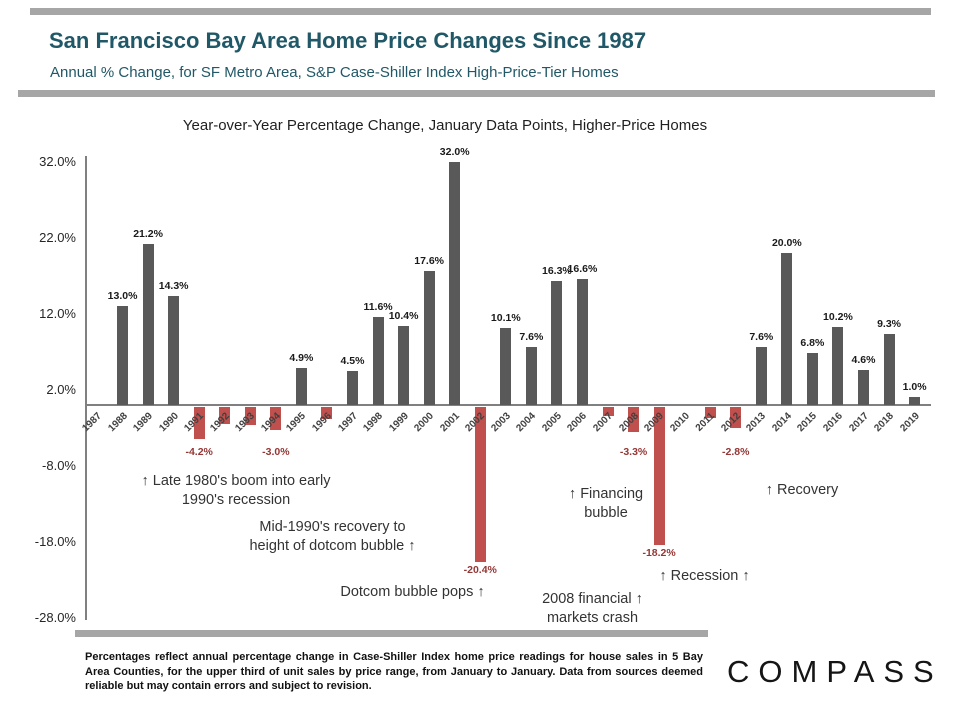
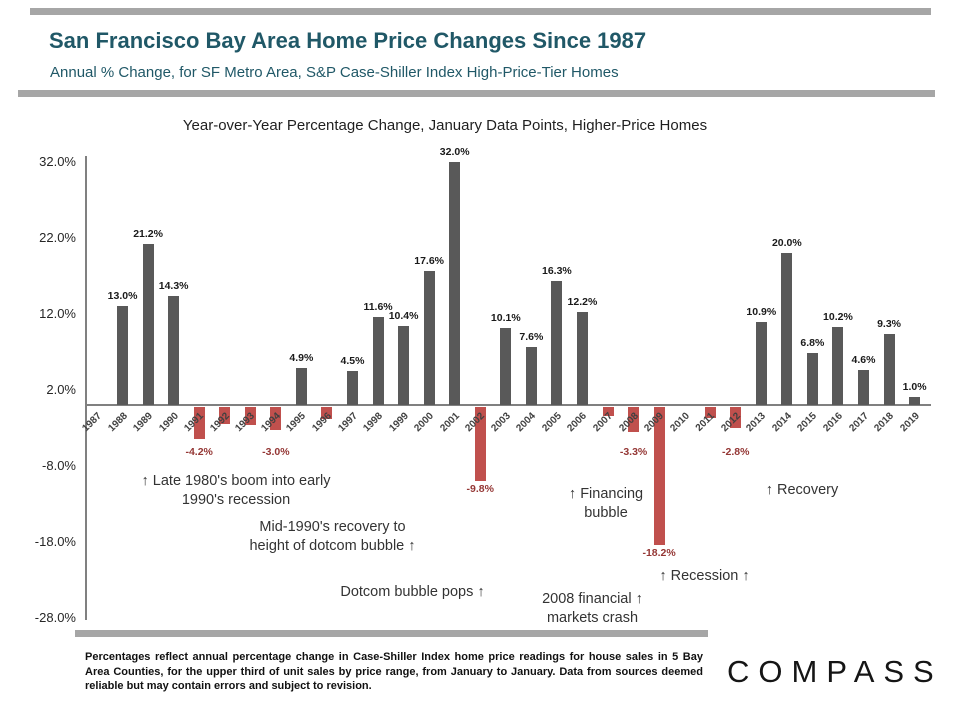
2002: -20.4% -> -9.8%
2006: 16.6% -> 12.2%
2013: 7.6% -> 10.9%
